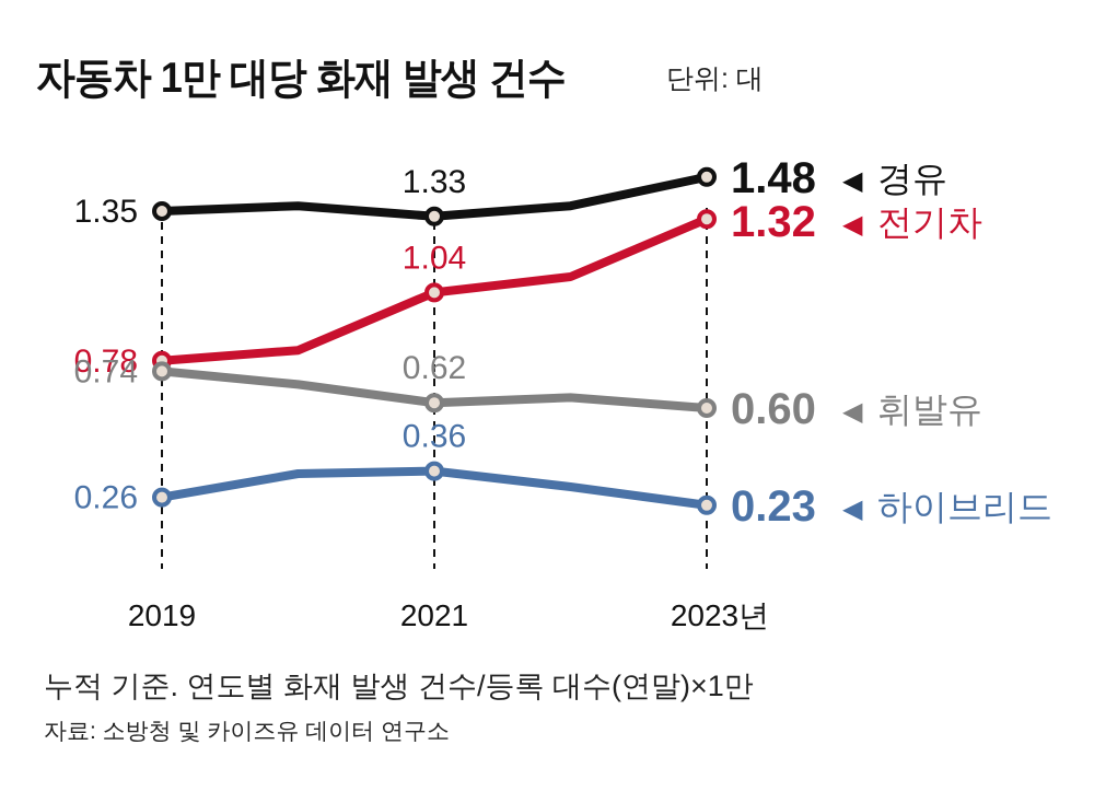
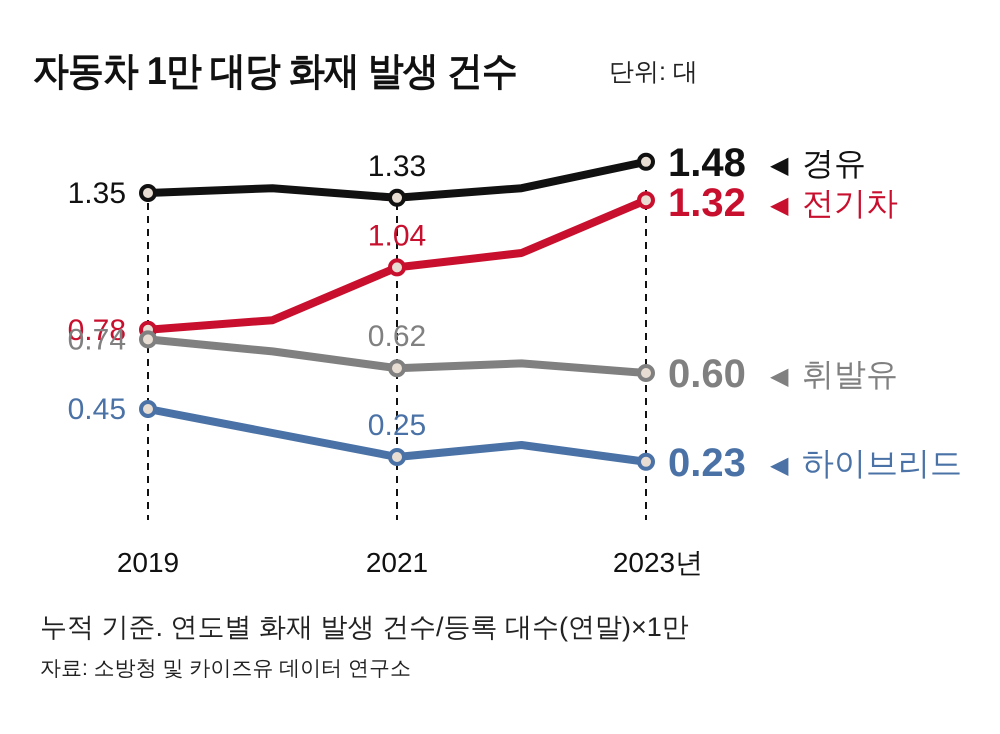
하이브리드/2019: 0.26 -> 0.45
하이브리드/2021: 0.36 -> 0.25
